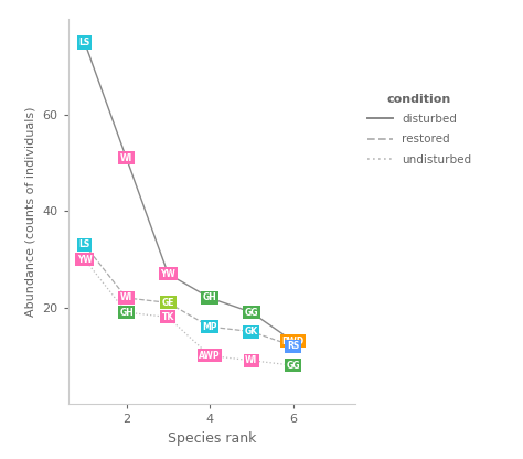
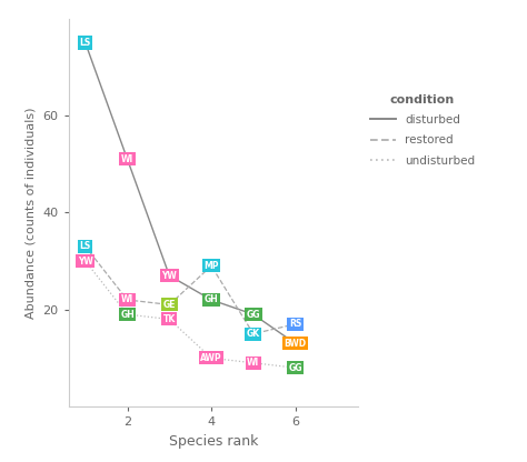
restored/4: 16 -> 29
restored/6: 12 -> 17
